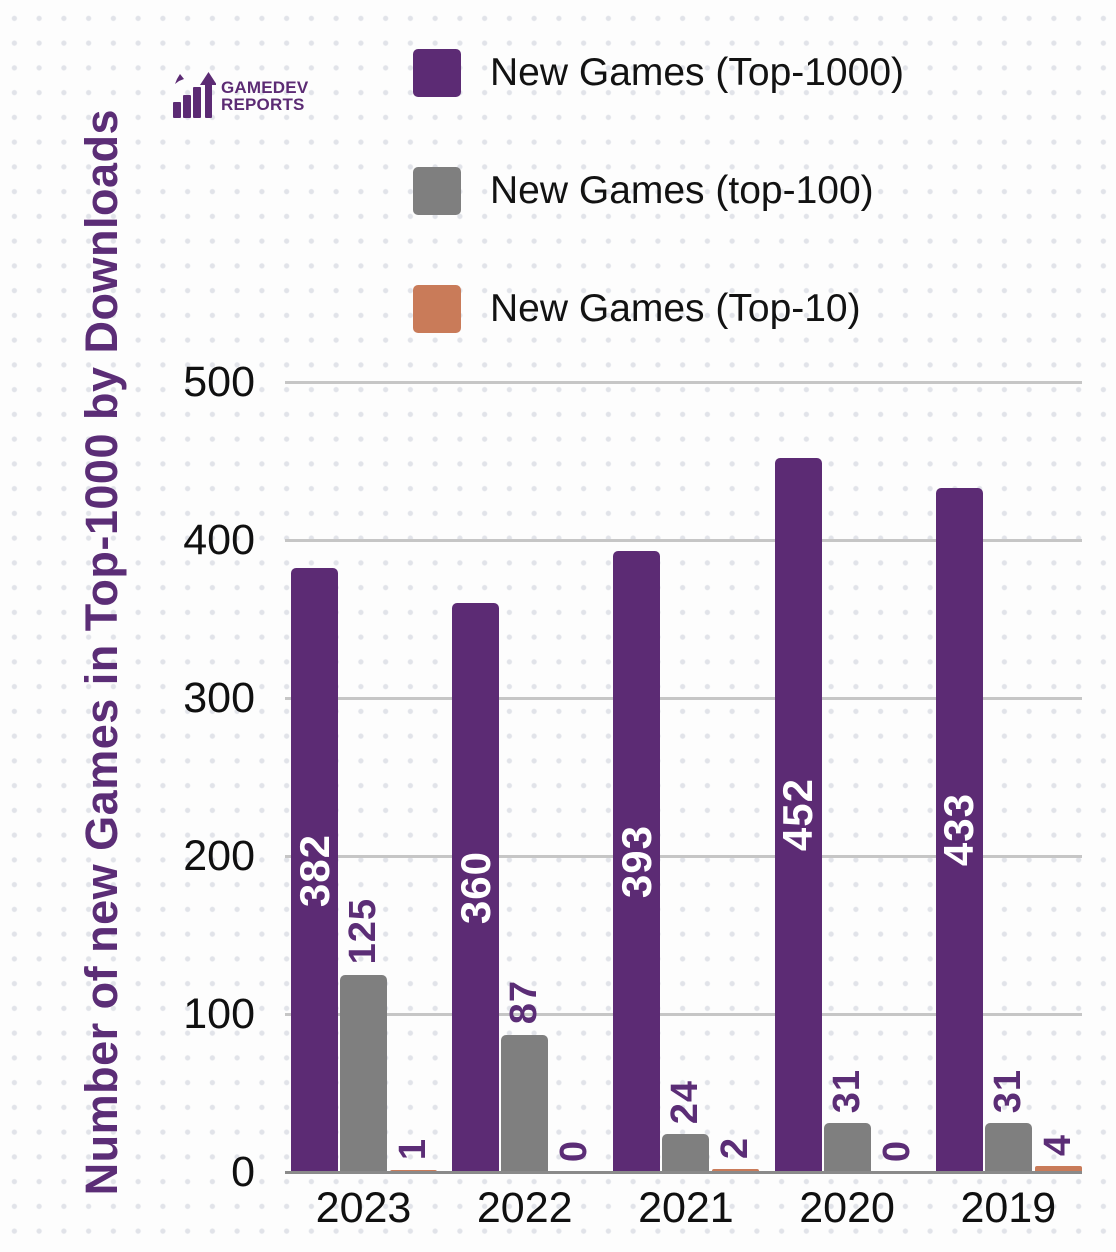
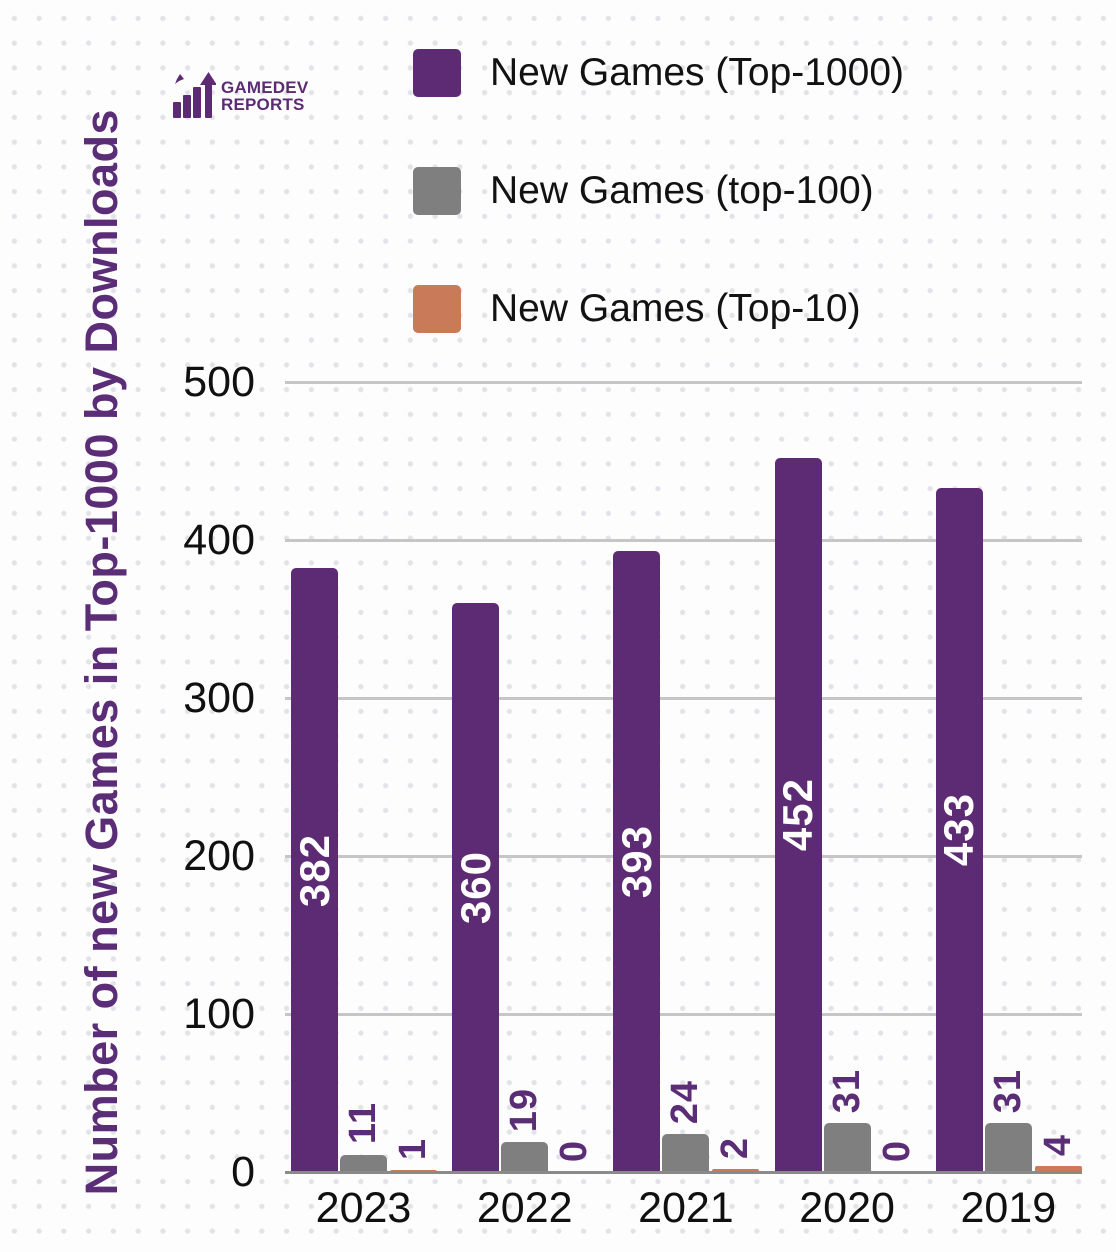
New Games (top-100)/2023: 125 -> 11
New Games (top-100)/2022: 87 -> 19
